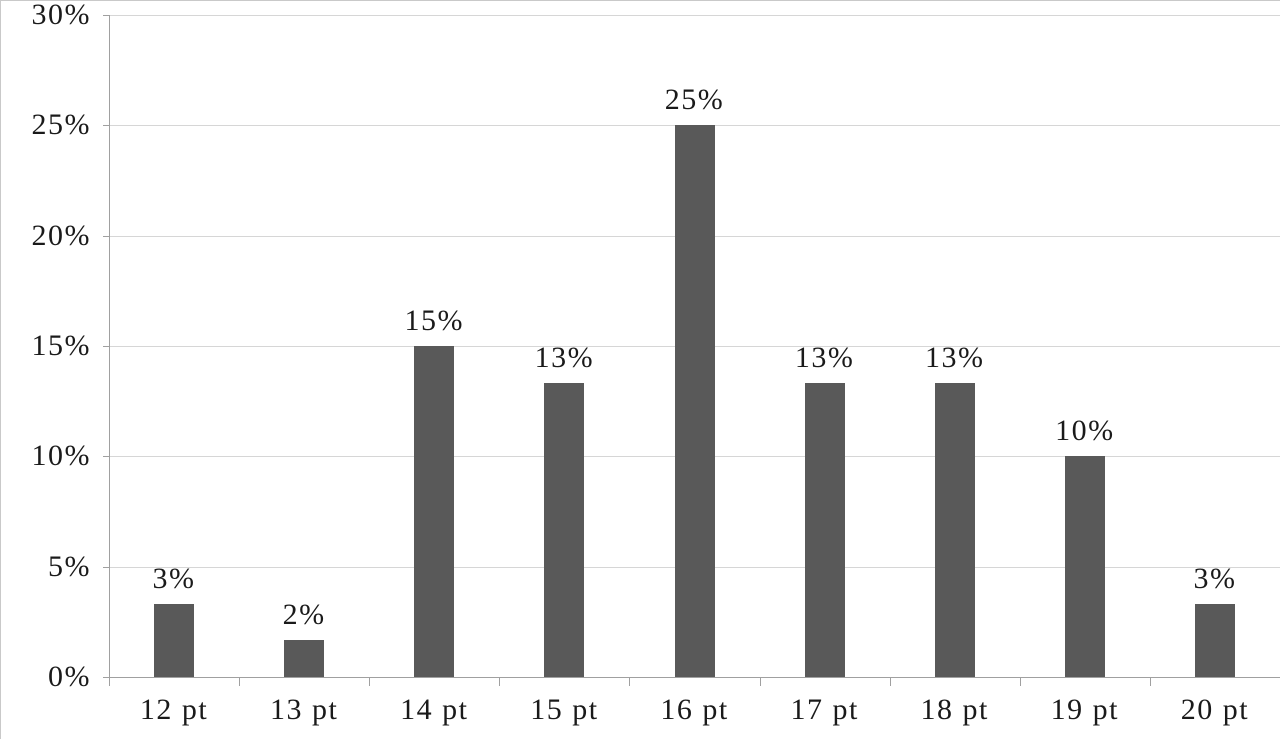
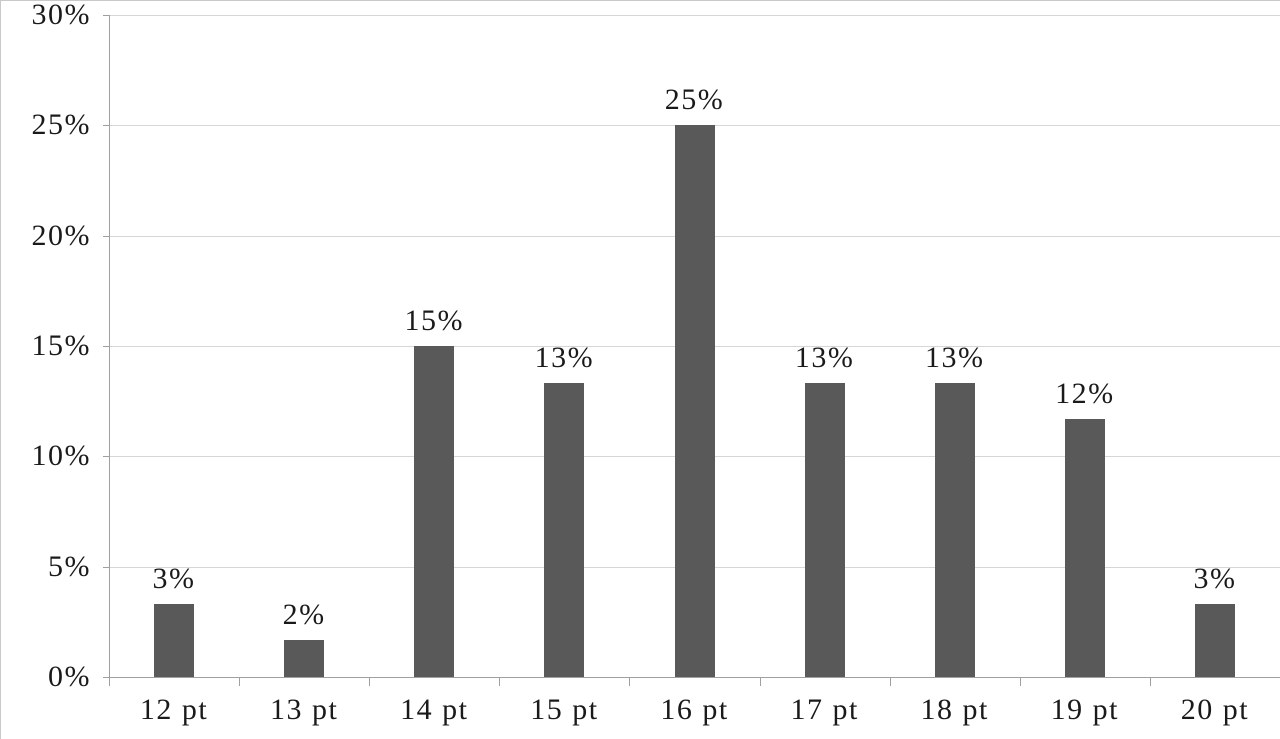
19 pt: 10% -> 12%
